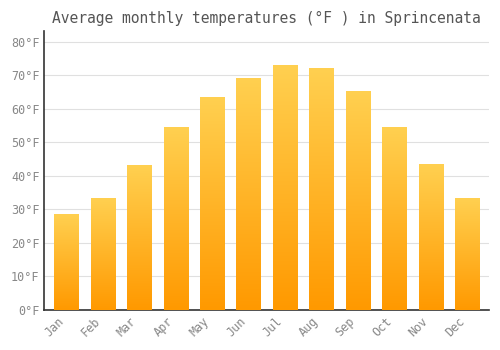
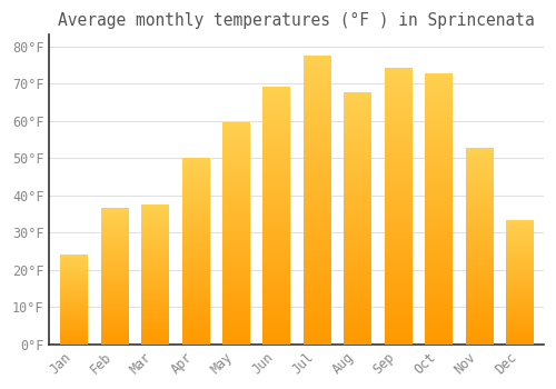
Jan: 28.5°F -> 24.0°F
Feb: 33.3°F -> 36.5°F
Mar: 43.0°F -> 37.5°F
Apr: 54.3°F -> 50.0°F
May: 63.5°F -> 59.5°F
Jul: 73.0°F -> 77.5°F
Aug: 72.0°F -> 67.5°F
Sep: 65.3°F -> 74.0°F
Oct: 54.5°F -> 72.5°F
Nov: 43.5°F -> 52.5°F
